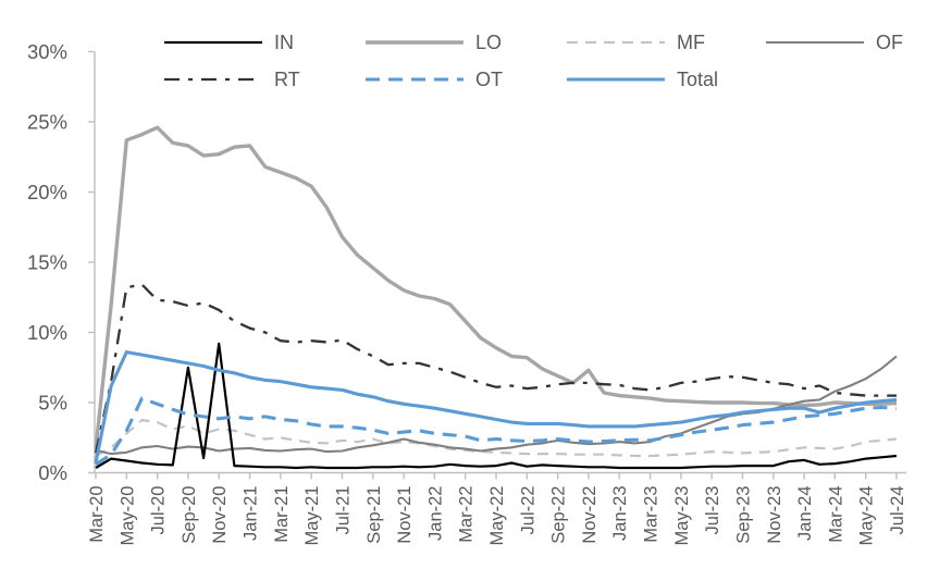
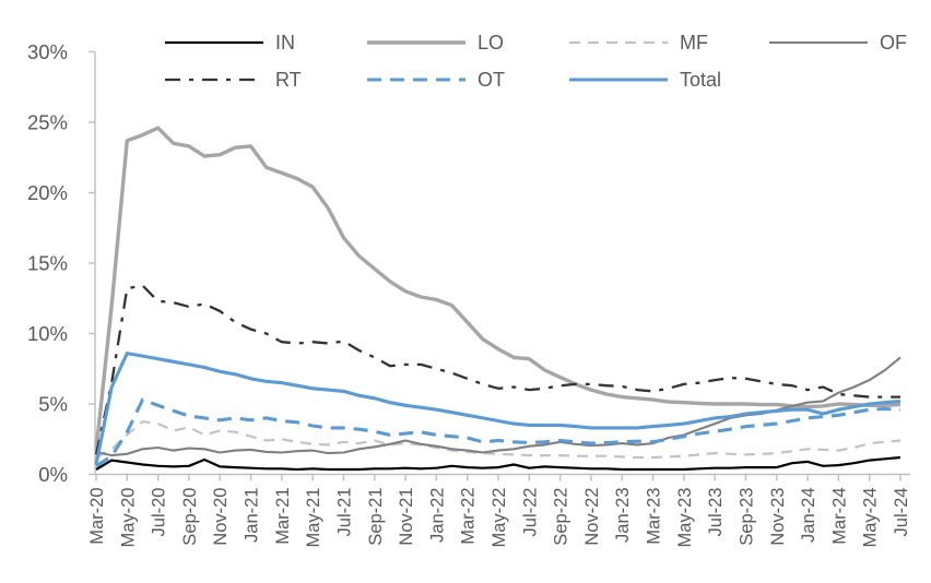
IN/Sep-20: 7.5% -> 0.6%
IN/Nov-20: 9.2% -> 0.6%
LO/Nov-22: 7.3% -> 6.0%
